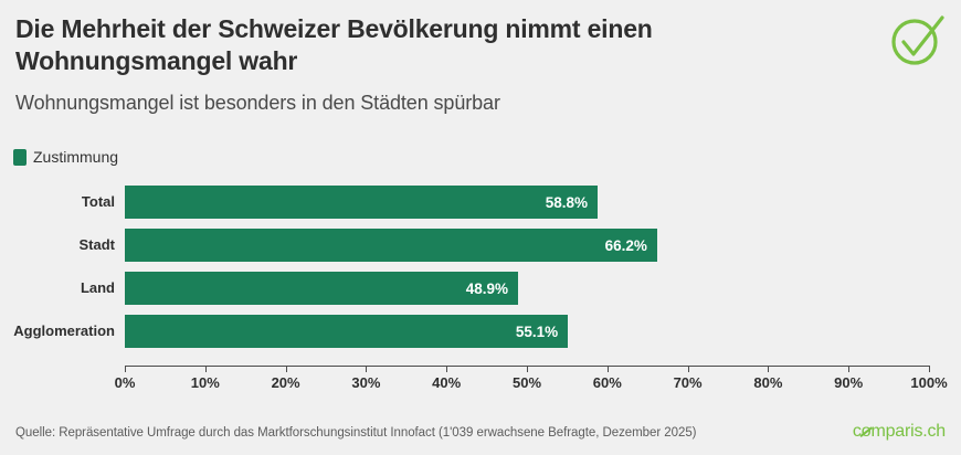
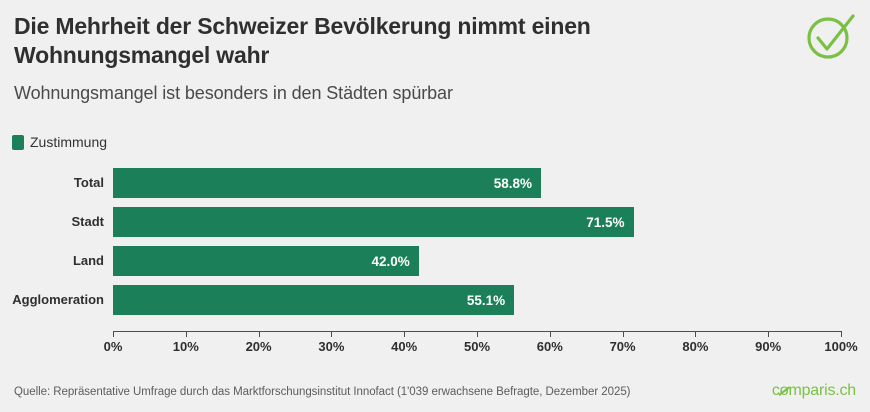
Stadt: 66.2% -> 71.5%
Land: 48.9% -> 42.0%
